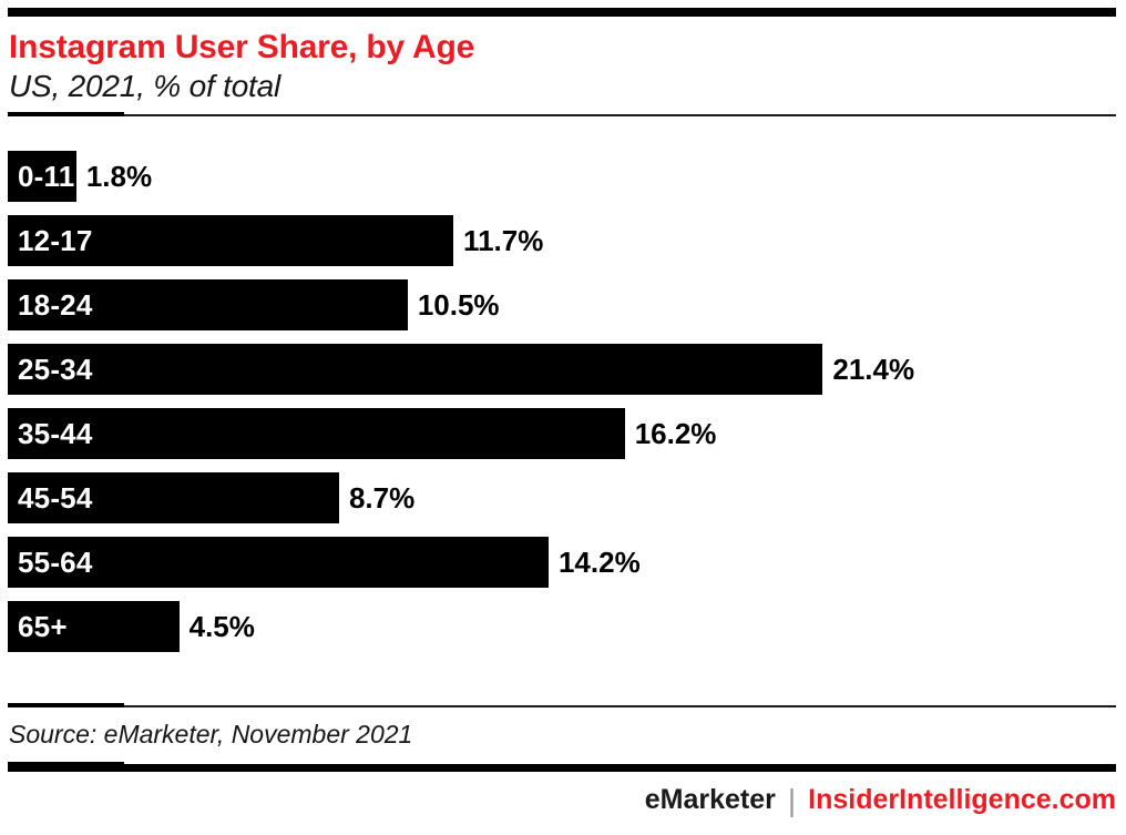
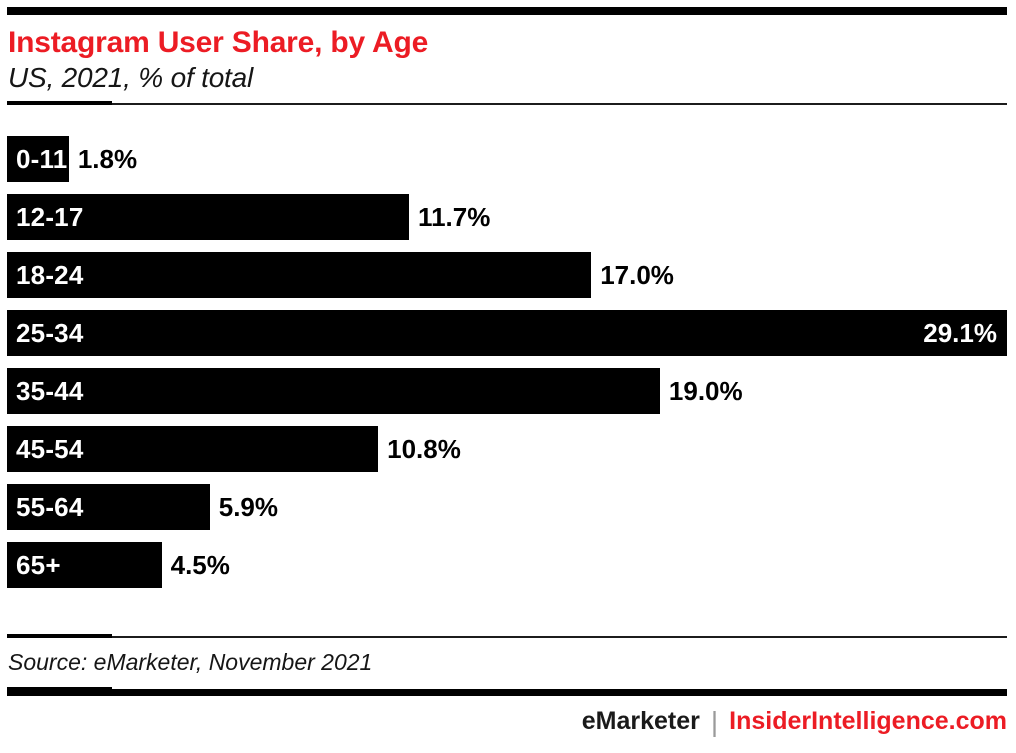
18-24: 10.5% -> 17.0%
25-34: 21.4% -> 29.1%
35-44: 16.2% -> 19.0%
45-54: 8.7% -> 10.8%
55-64: 14.2% -> 5.9%
